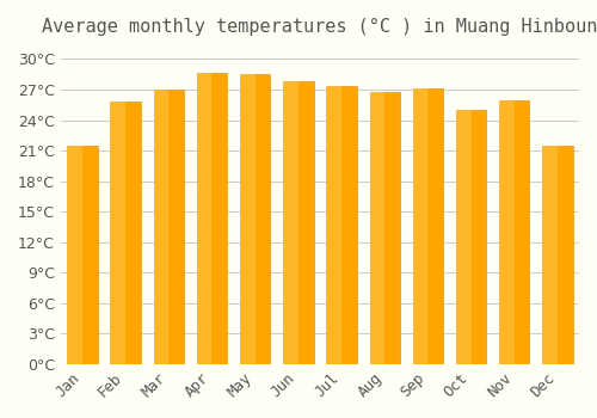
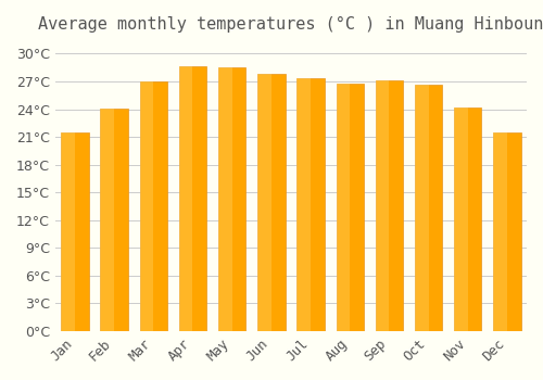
Feb: 25.8°C -> 24.1°C
Oct: 25.0°C -> 26.7°C
Nov: 26.0°C -> 24.2°C
